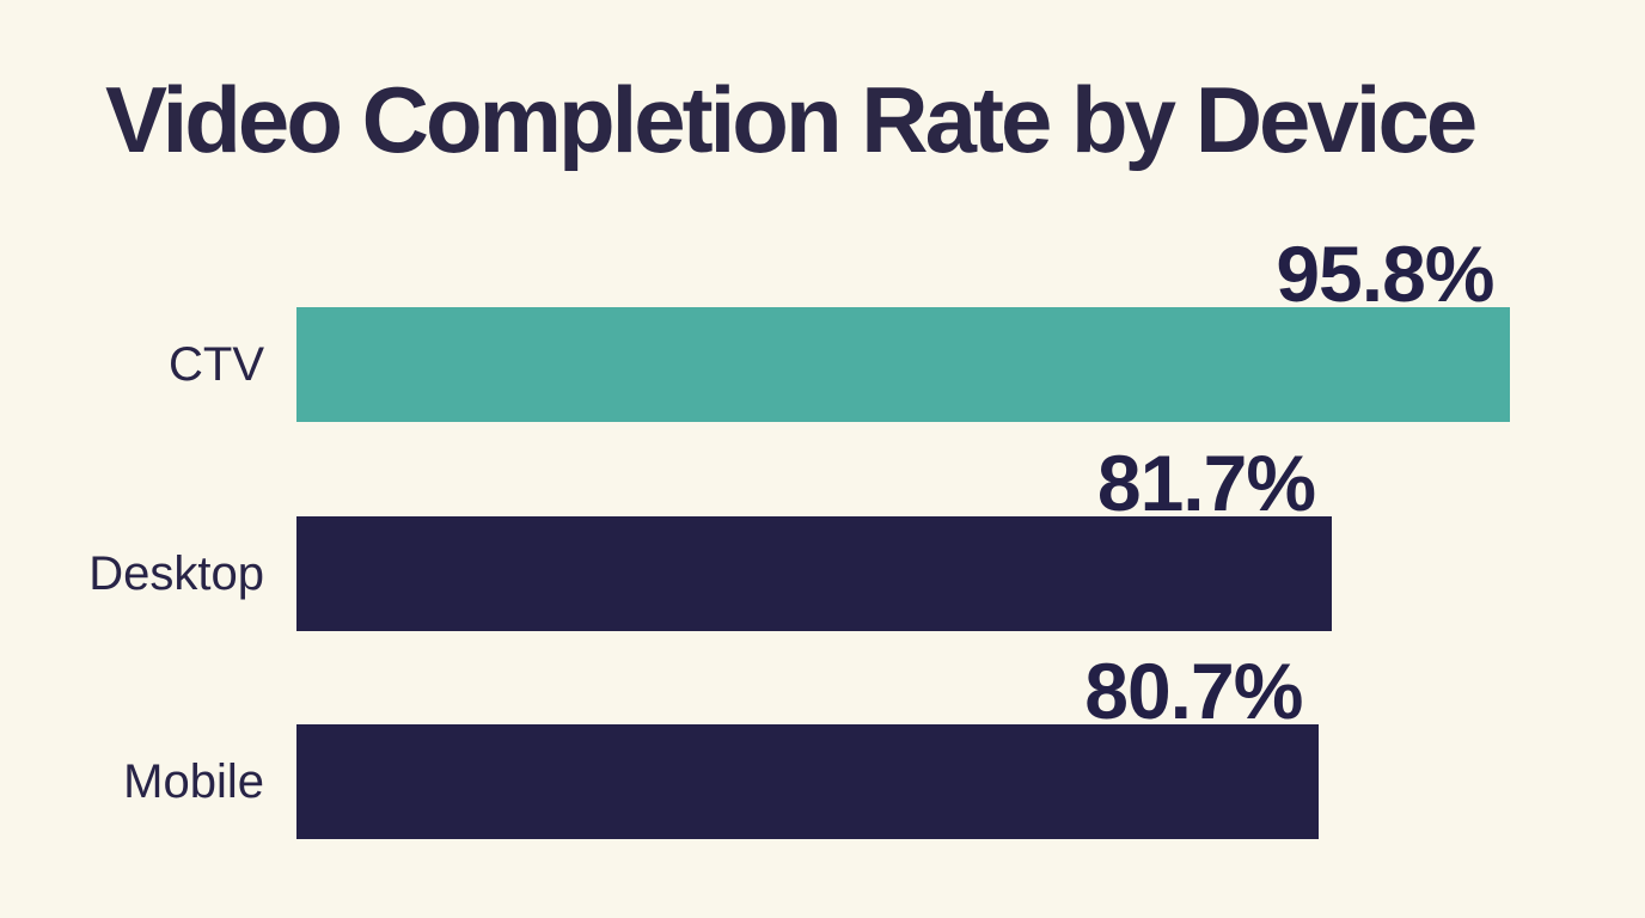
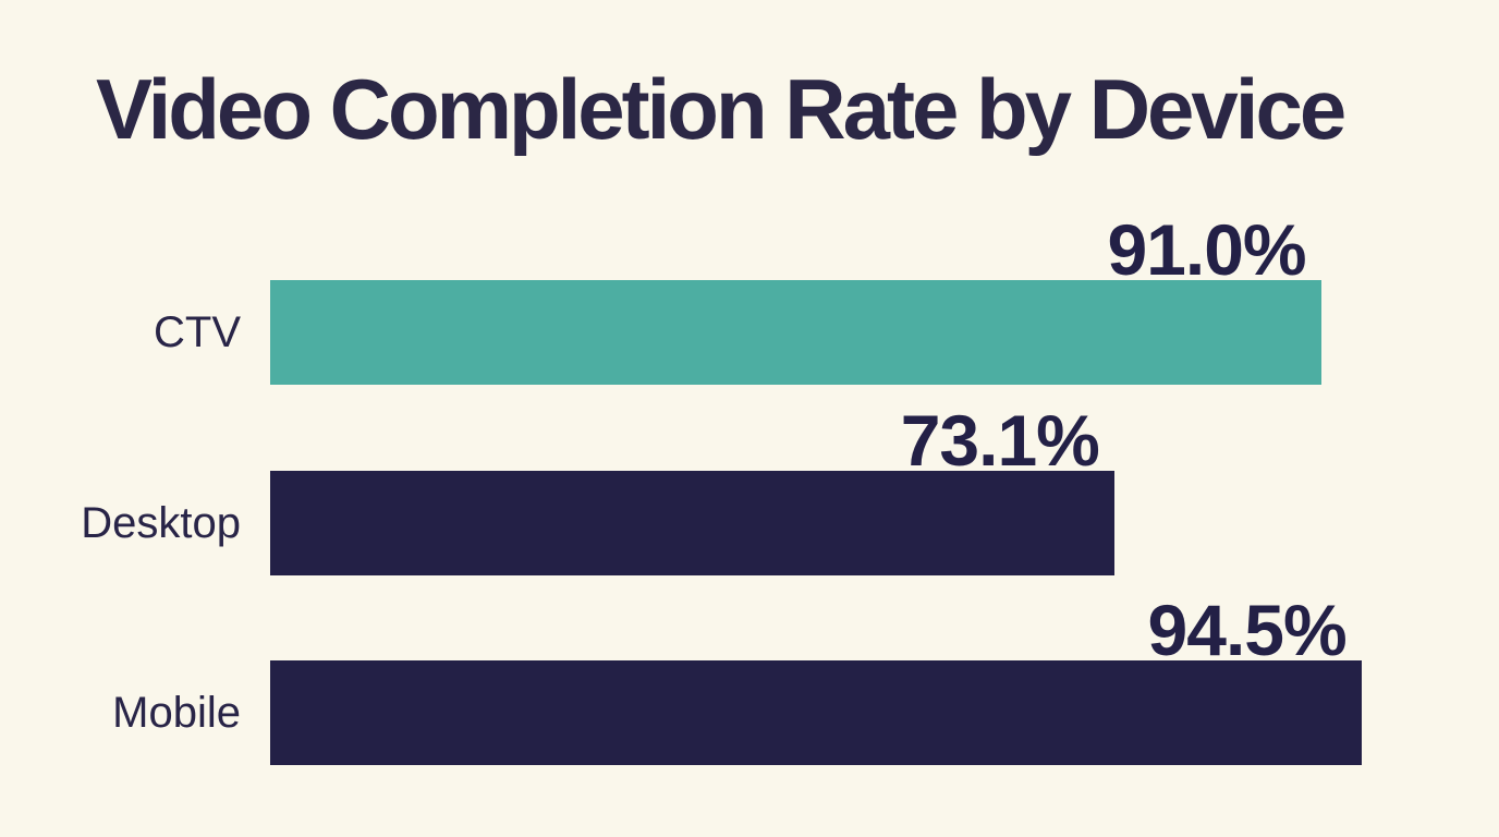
CTV: 95.8% -> 91.0%
Desktop: 81.7% -> 73.1%
Mobile: 80.7% -> 94.5%
